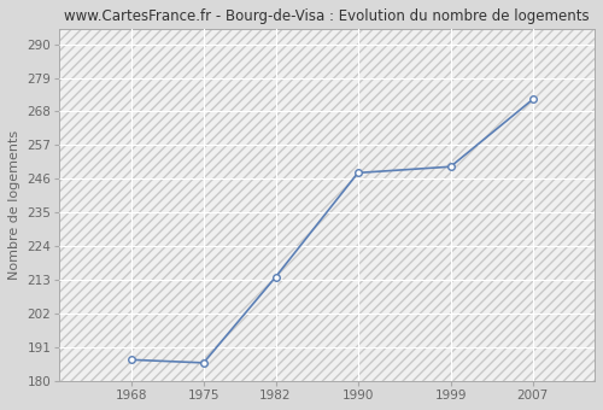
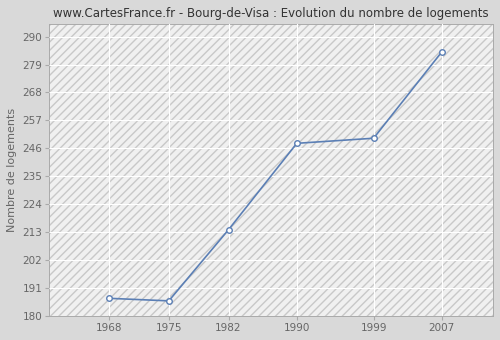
2007: 272 -> 284
